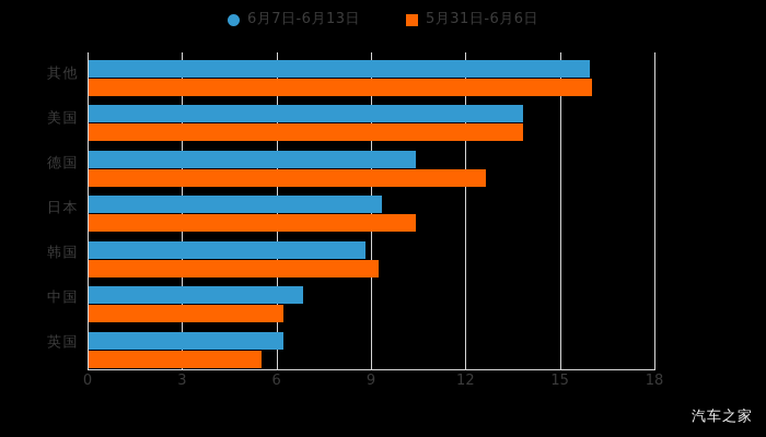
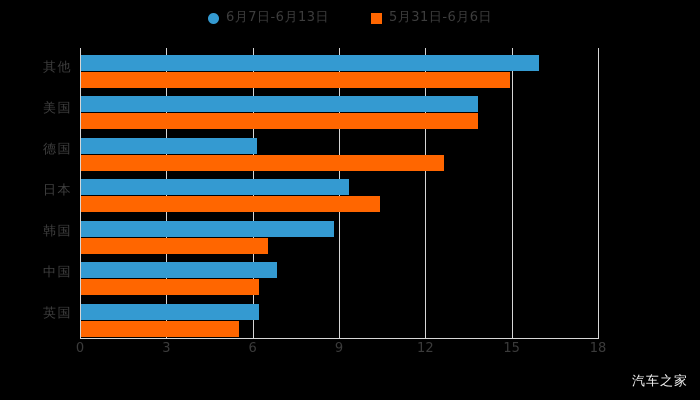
5月31日-6月6日/其他: 16.0 -> 14.9
6月7日-6月13日/德国: 10.4 -> 6.1
5月31日-6月6日/韩国: 9.2 -> 6.5
